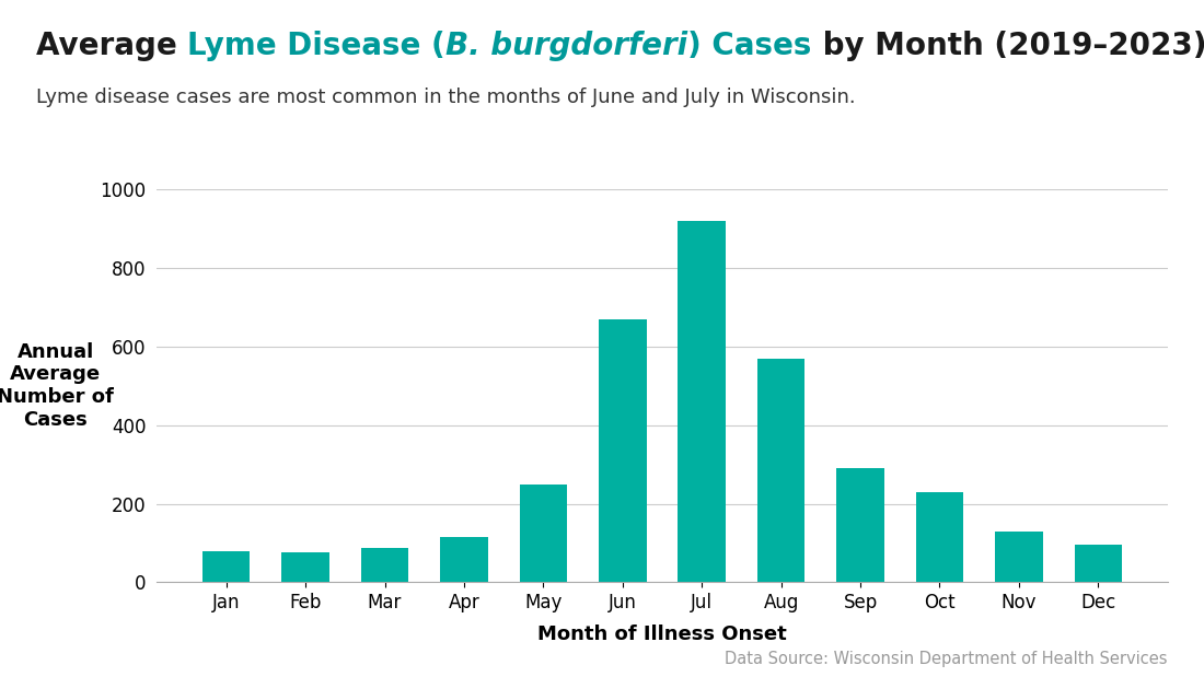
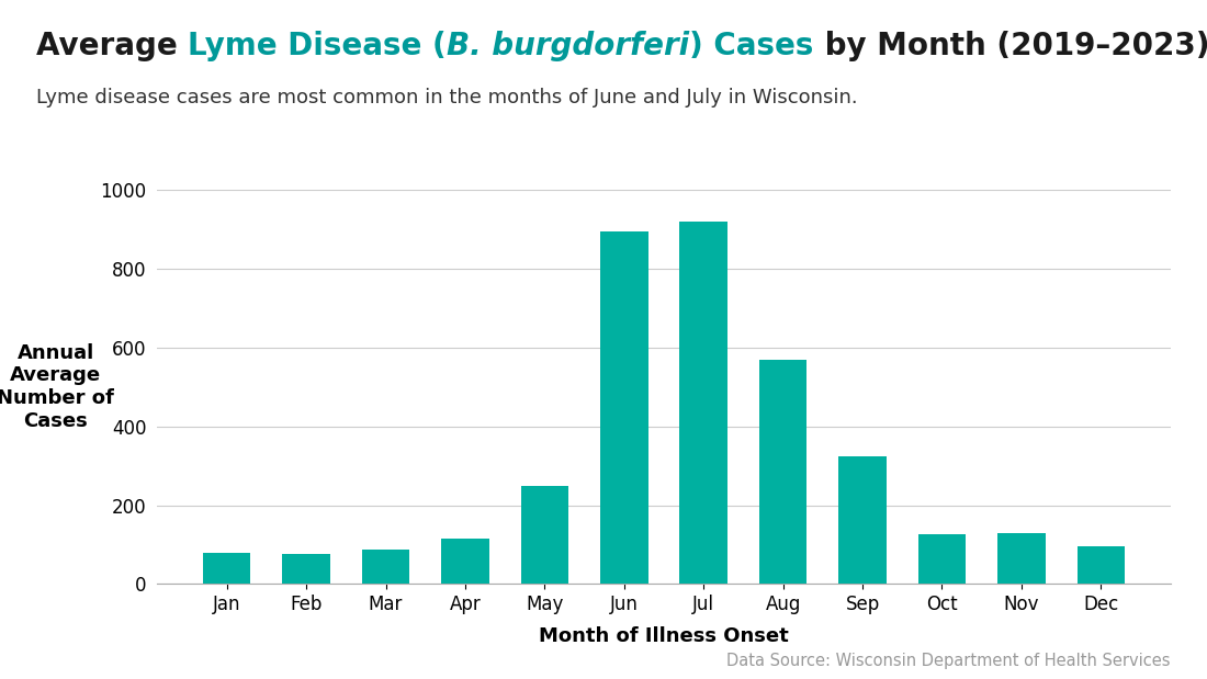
Jun: 670 -> 895
Sep: 290 -> 325
Oct: 228 -> 125
